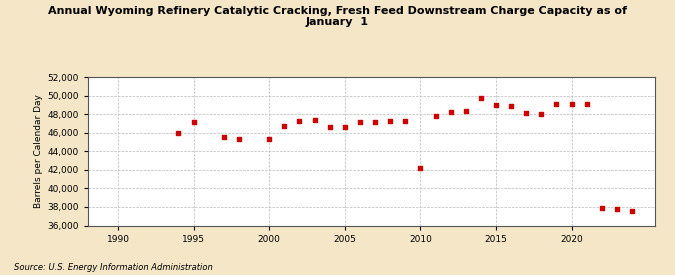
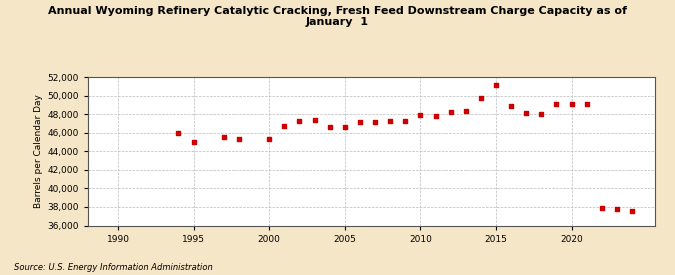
1995: 47,200 -> 45,000
2010: 42,200 -> 47,900
2015: 49,000 -> 51,100
